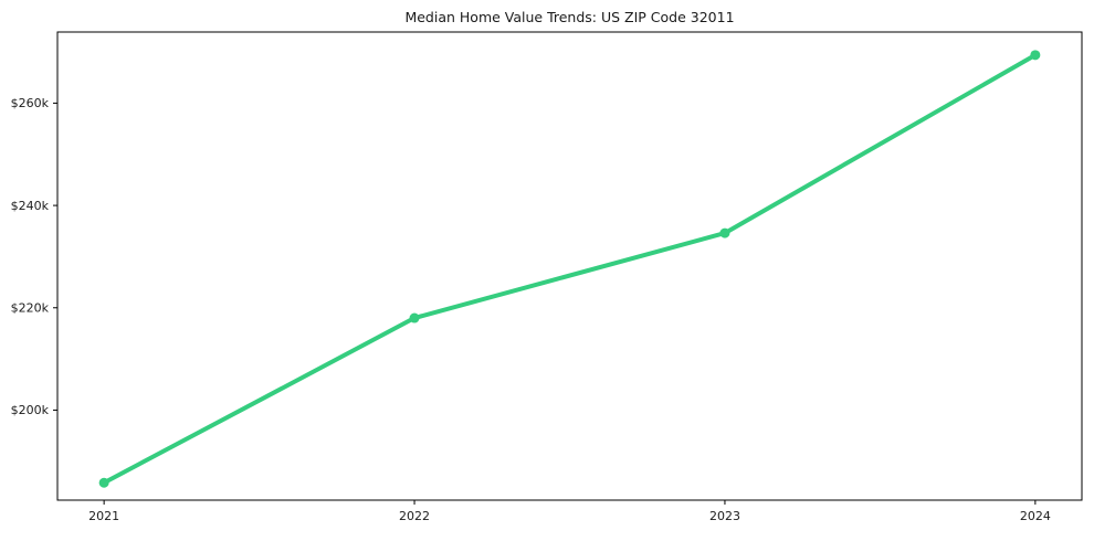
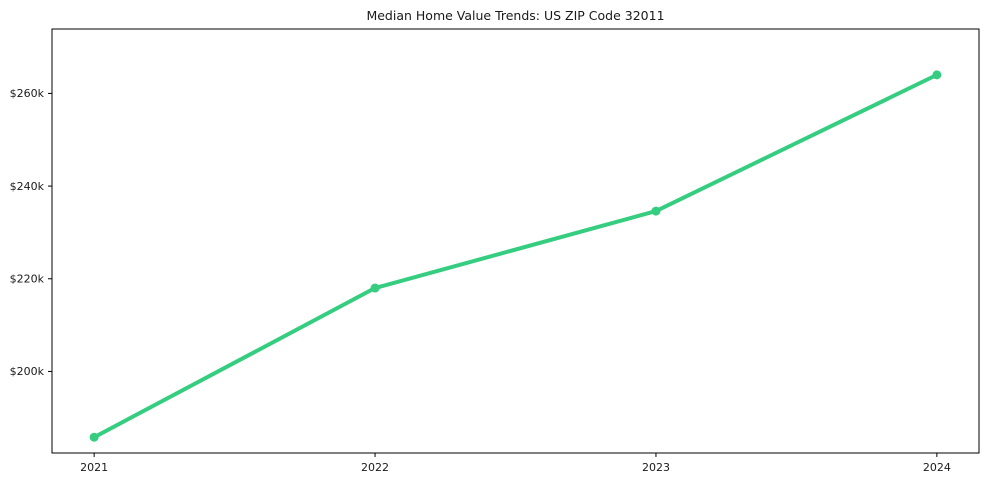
2024: $269k -> $264k
